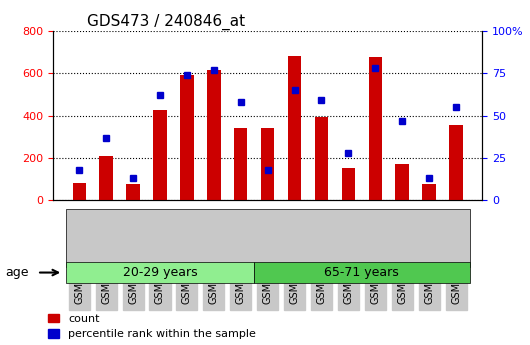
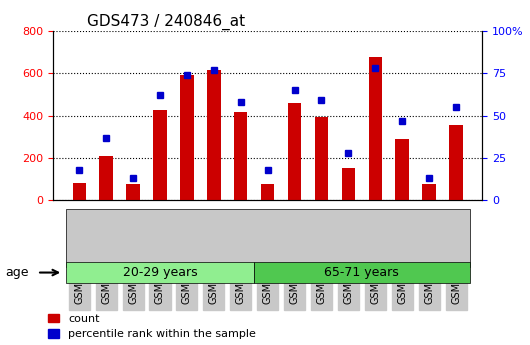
count/GSM10362: 340 -> 415
count/GSM10363: 340 -> 75
count/GSM10364: 680 -> 460
count/GSM10368: 170 -> 290
